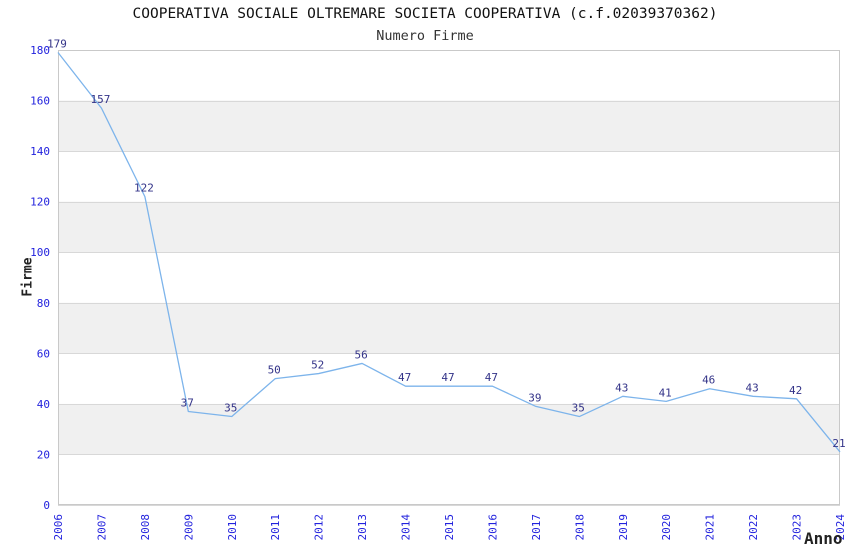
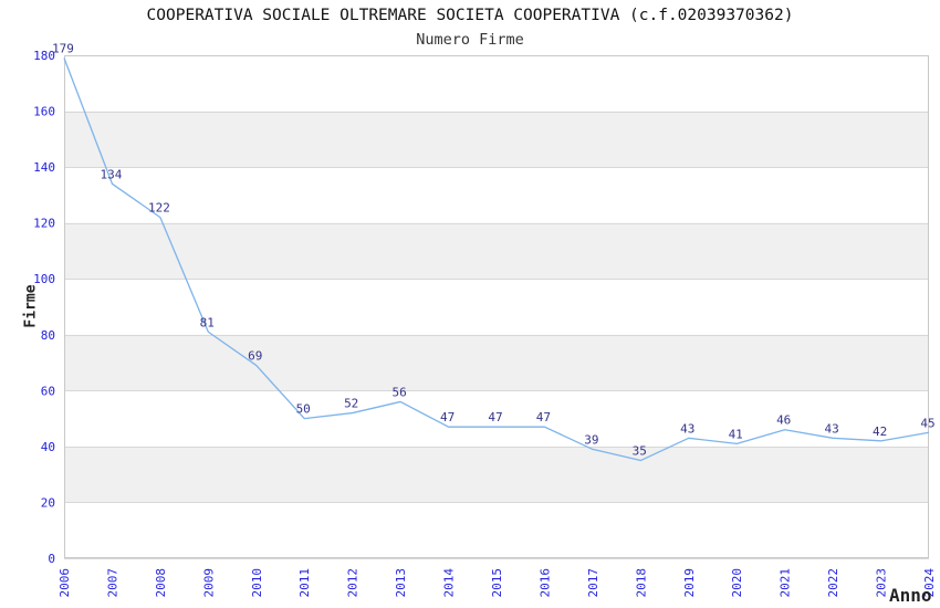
2007: 157 -> 134
2009: 37 -> 81
2010: 35 -> 69
2024: 21 -> 45
